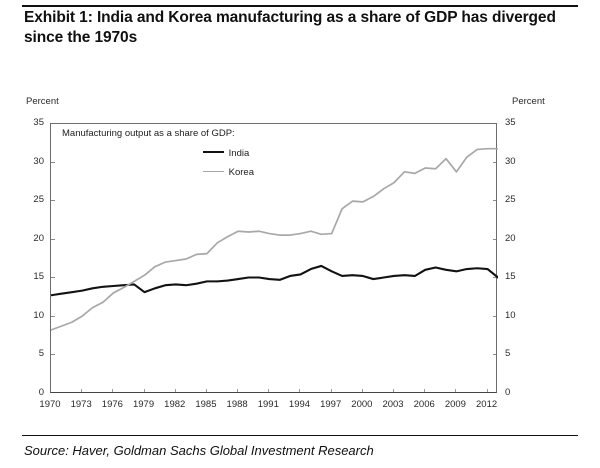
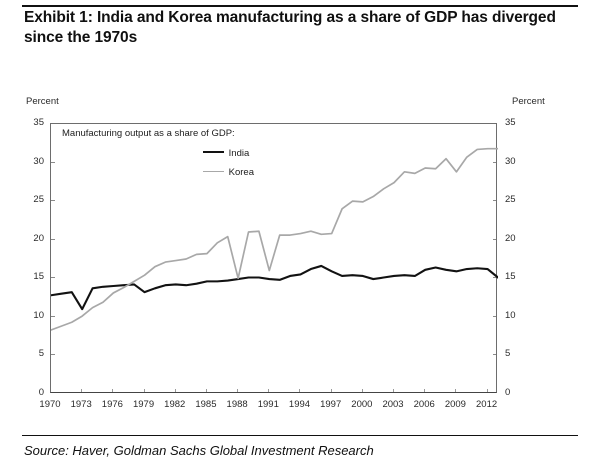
India/1973: 13 -> 11
Korea/1988: 21 -> 15
Korea/1991: 21 -> 16
